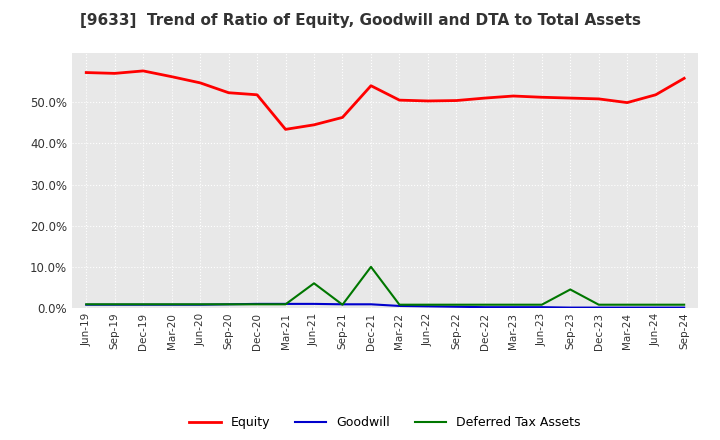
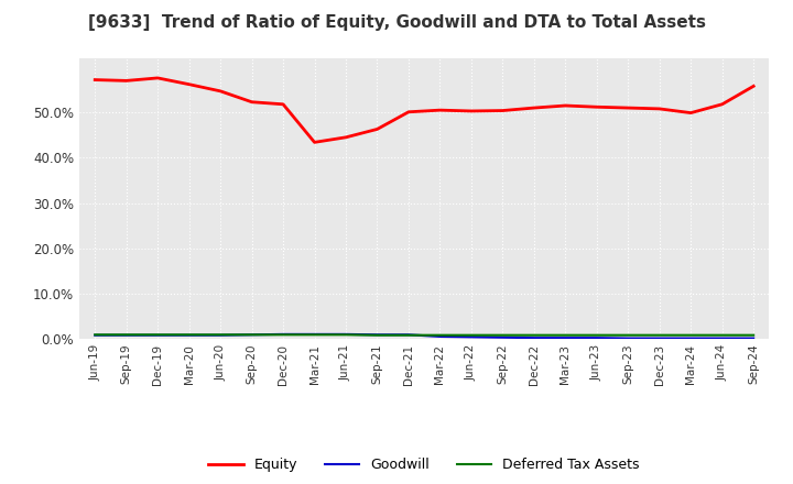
Deferred Tax Assets/Jun-21: 6.0% -> 0.9%
Equity/Dec-21: 54.0% -> 50.1%
Deferred Tax Assets/Dec-21: 10.0% -> 0.8%
Deferred Tax Assets/Sep-23: 4.5% -> 0.8%
